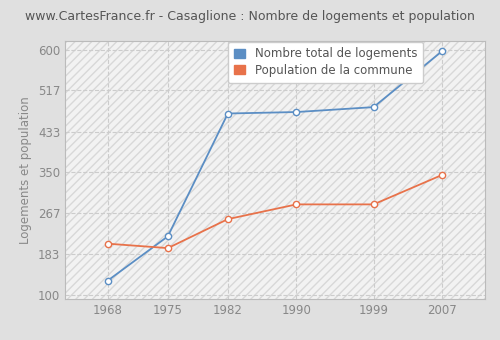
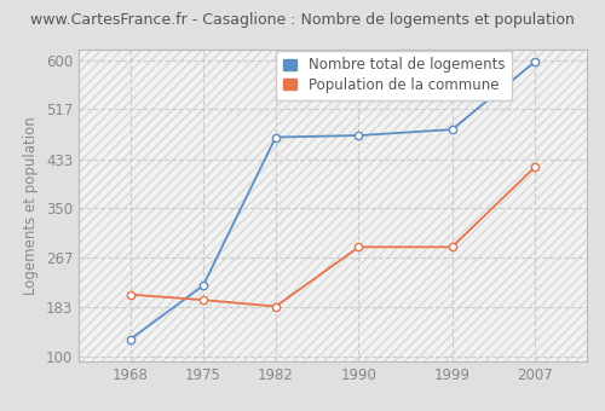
Population de la commune/1982: 255 -> 185
Population de la commune/2007: 345 -> 420
